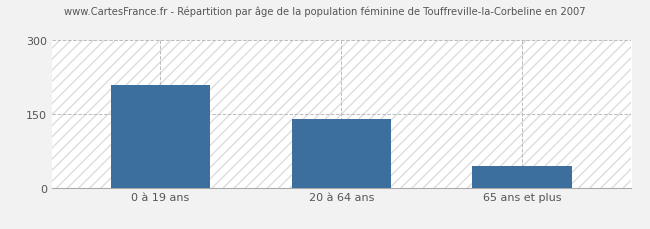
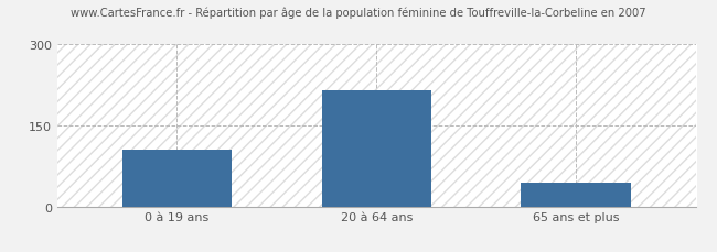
0 à 19 ans: 210 -> 105
20 à 64 ans: 140 -> 215
